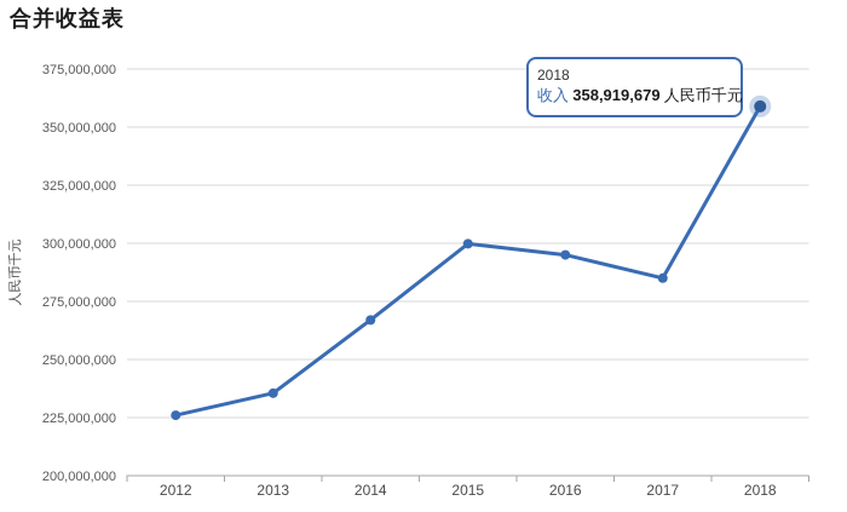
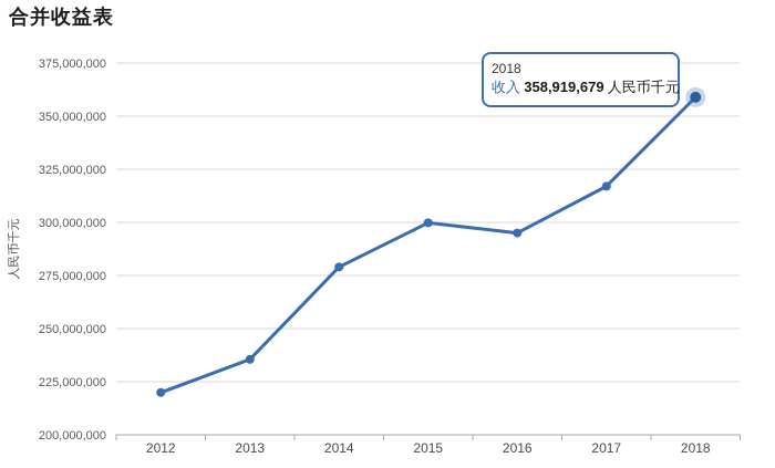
2012: 226000000 -> 220000000
2014: 267000000 -> 279000000
2017: 285000000 -> 317000000
